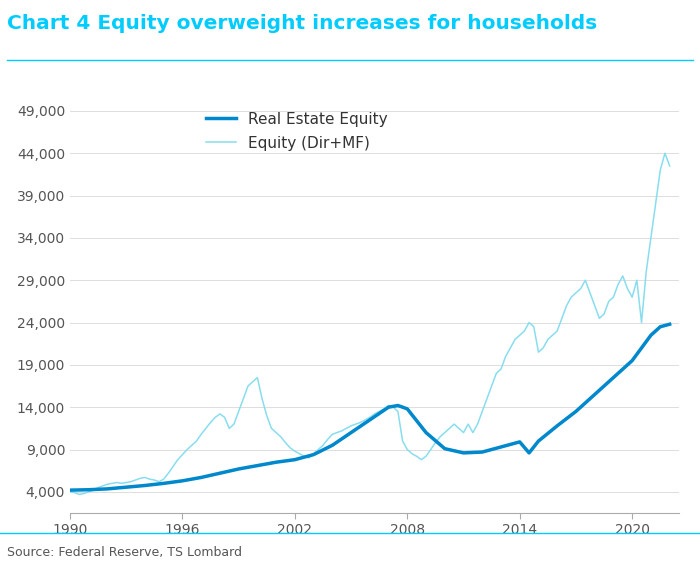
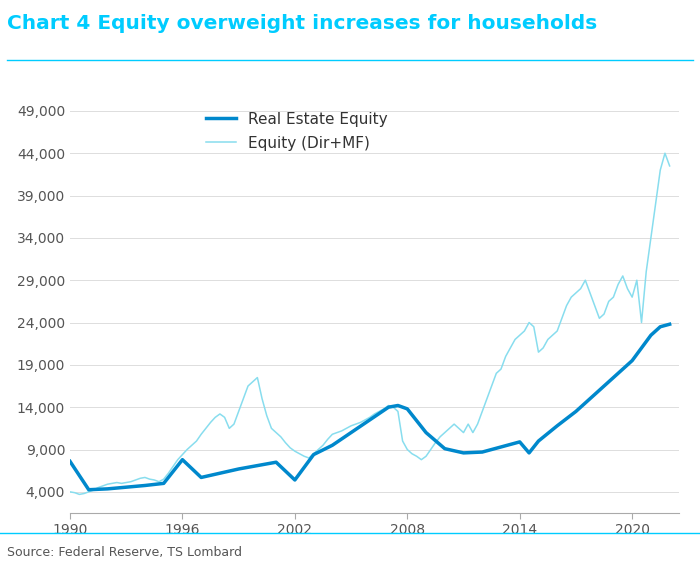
Real Estate Equity/1990: 4,200 -> 7,600
Real Estate Equity/1996: 5,300 -> 7,800
Real Estate Equity/2002: 7,800 -> 5,400
